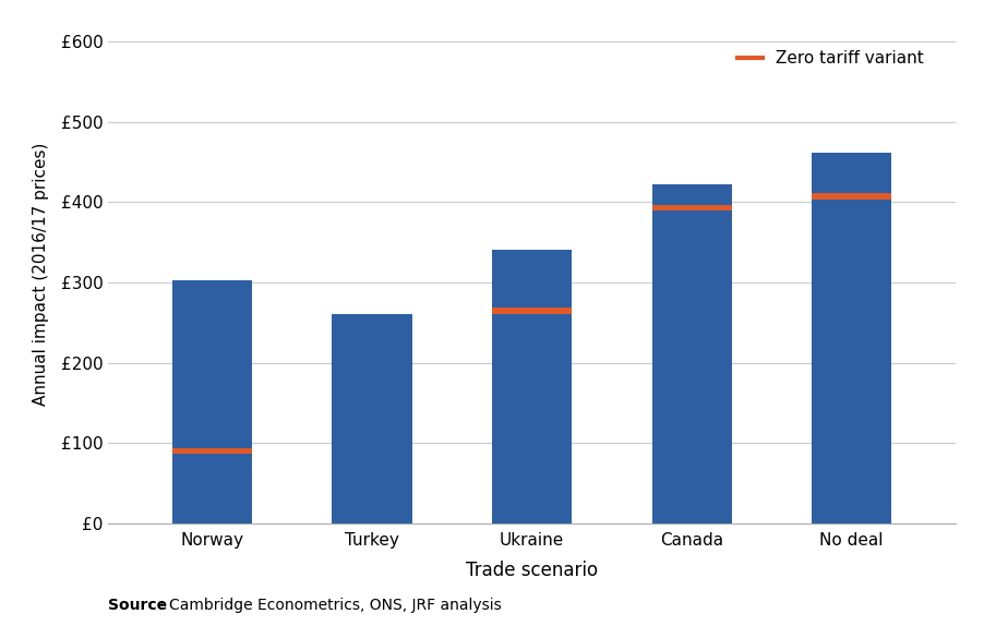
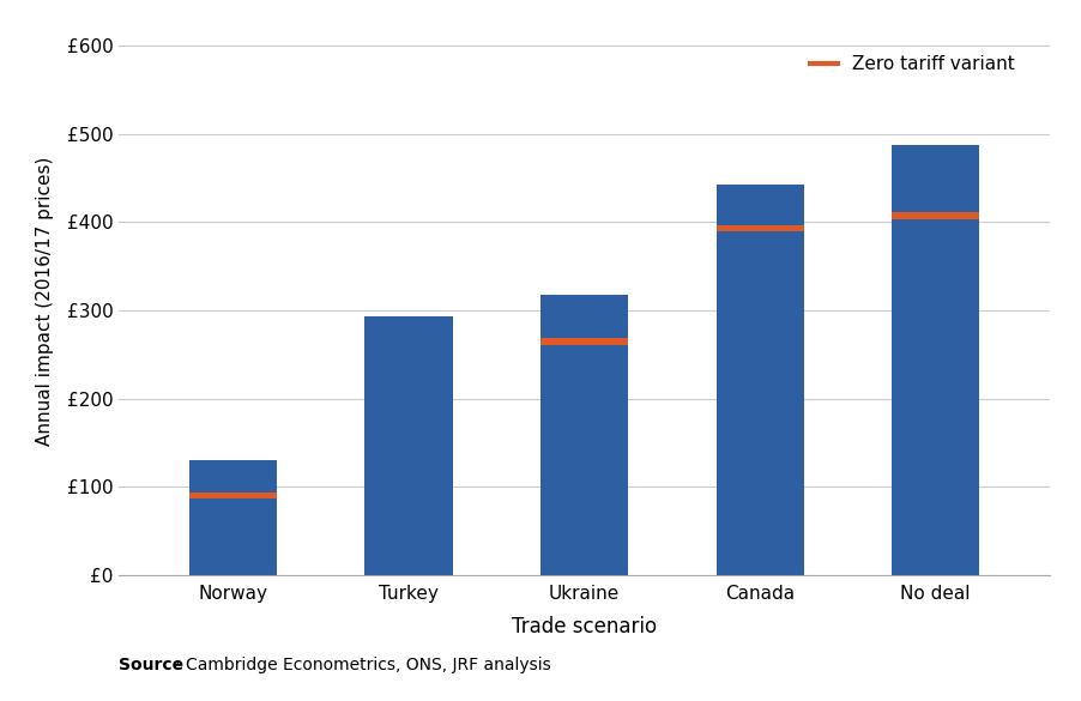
Norway: £302 -> £130
Turkey: £260 -> £293
Ukraine: £340 -> £318
Canada: £422 -> £443
No deal: £462 -> £487
